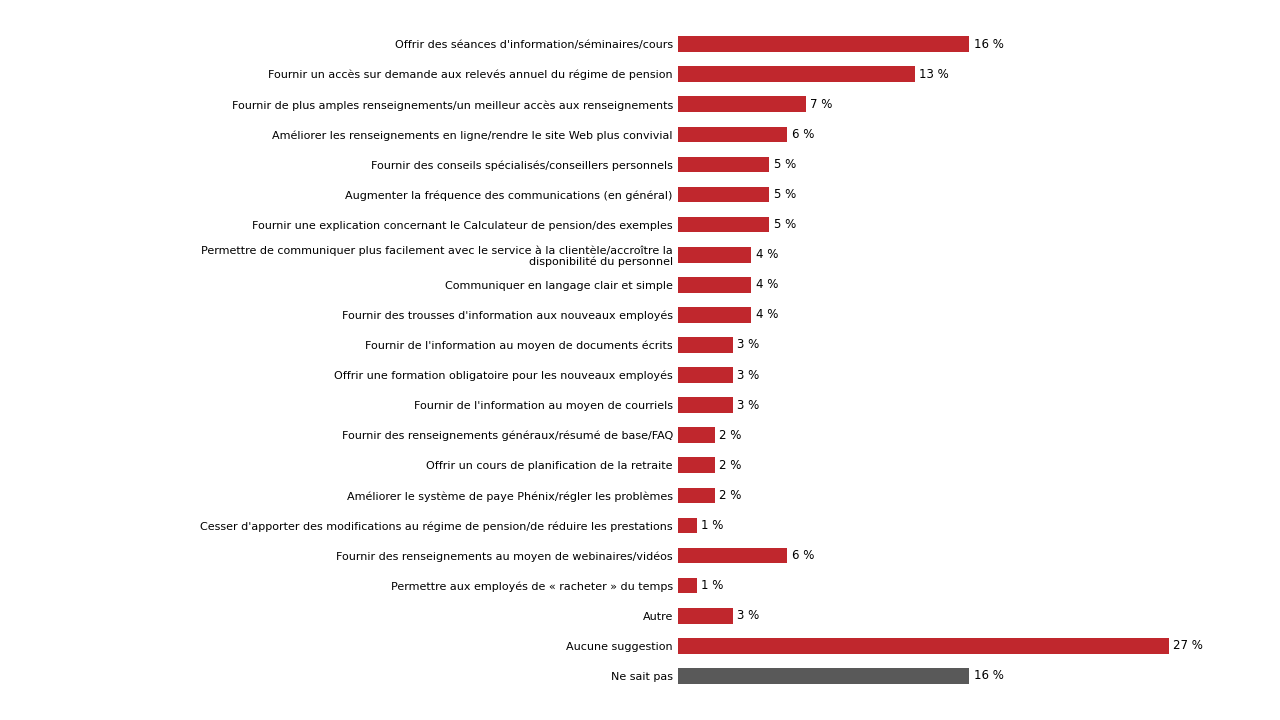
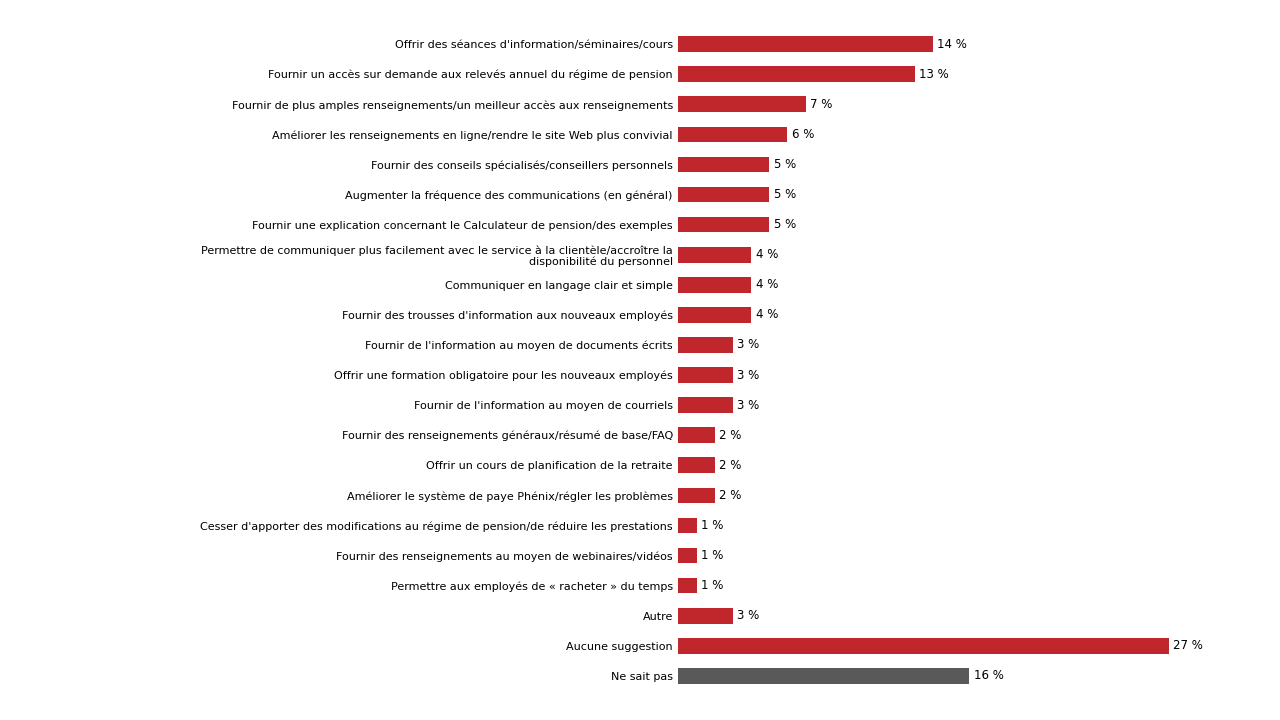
Offrir des séances d'information/séminaires/cours: 16 -> 14
Fournir des renseignements au moyen de webinaires/vidéos: 6 -> 1
